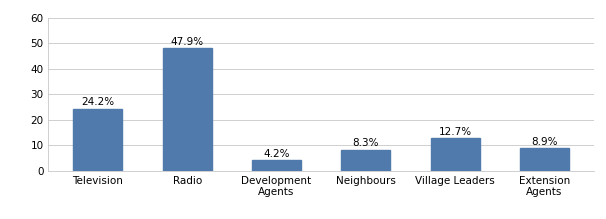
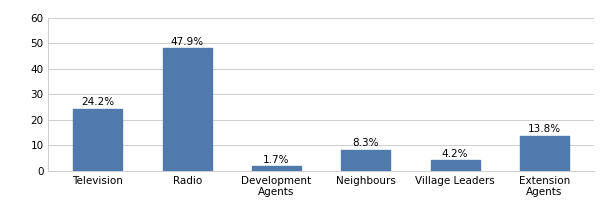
Development Agents: 4.2% -> 1.7%
Village Leaders: 12.7% -> 4.2%
Extension Agents: 8.9% -> 13.8%
